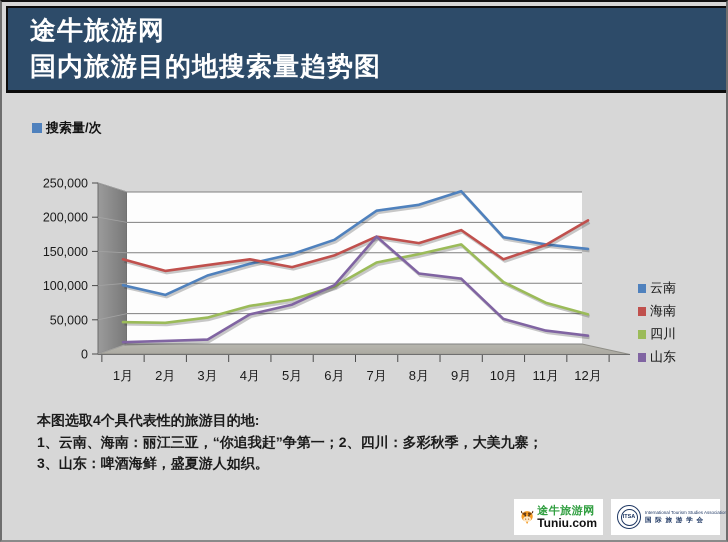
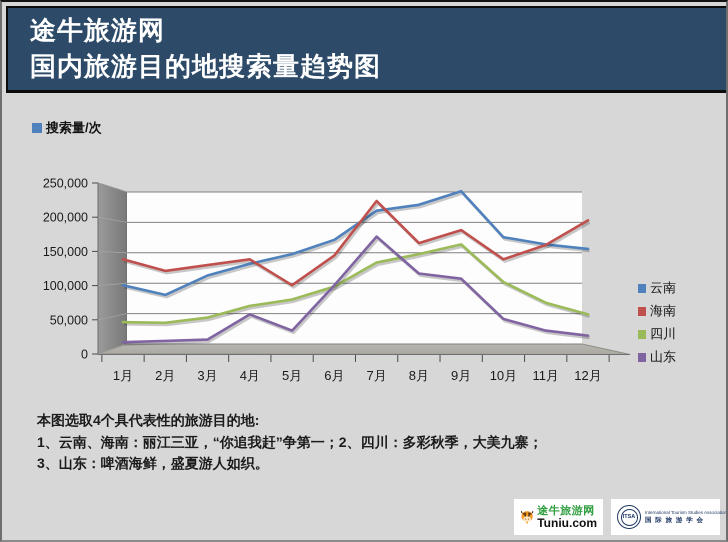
海南/5月: 130000 -> 100000
山东/5月: 70000 -> 30000
海南/7月: 180000 -> 230000
